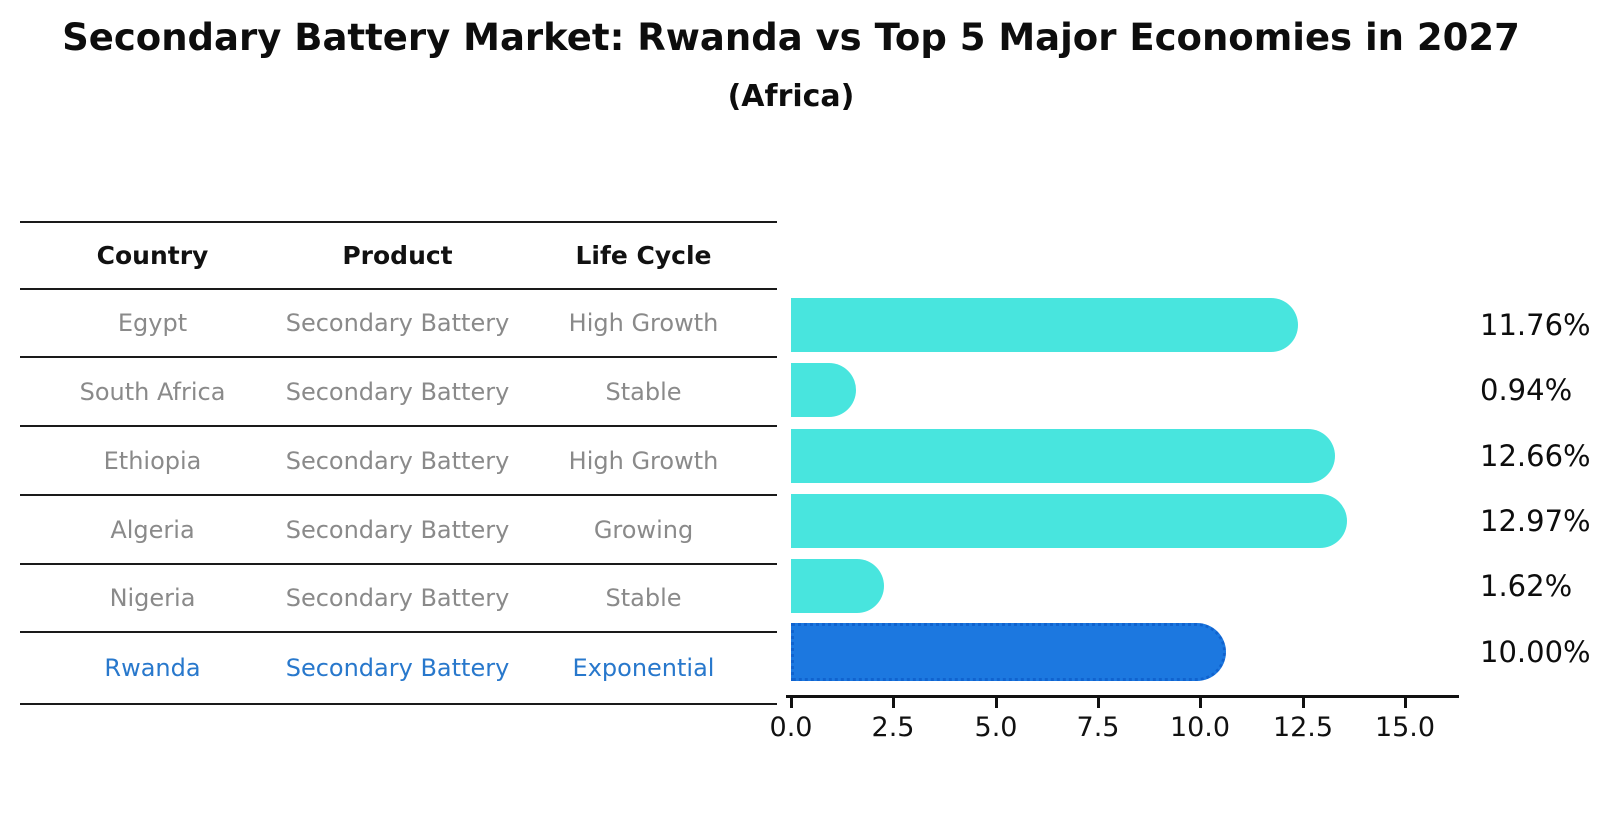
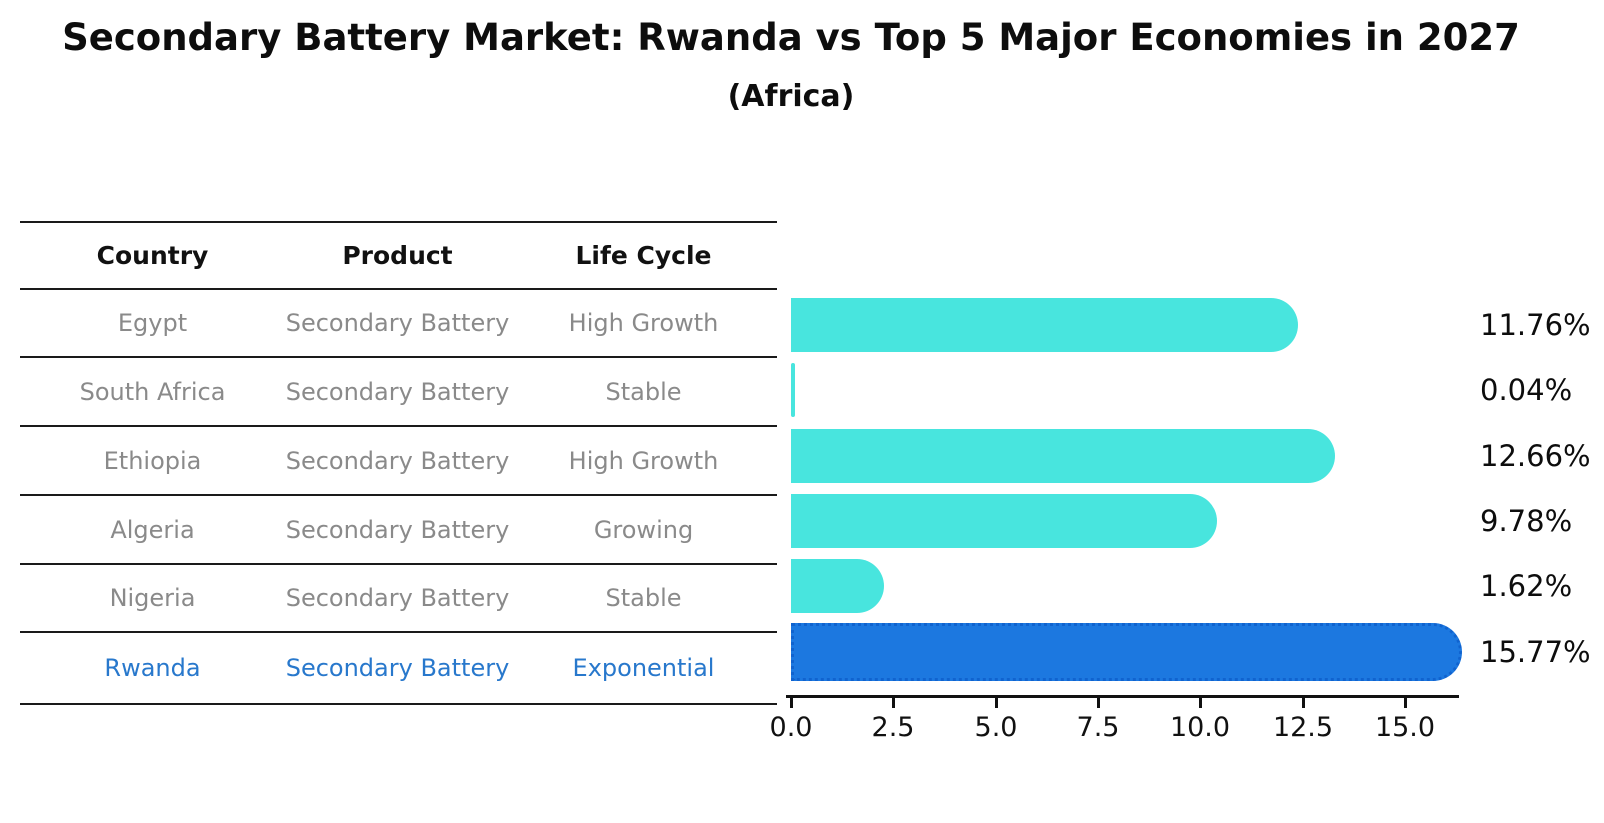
South Africa: 0.94% -> 0.04%
Algeria: 12.97% -> 9.78%
Rwanda: 10.00% -> 15.77%
